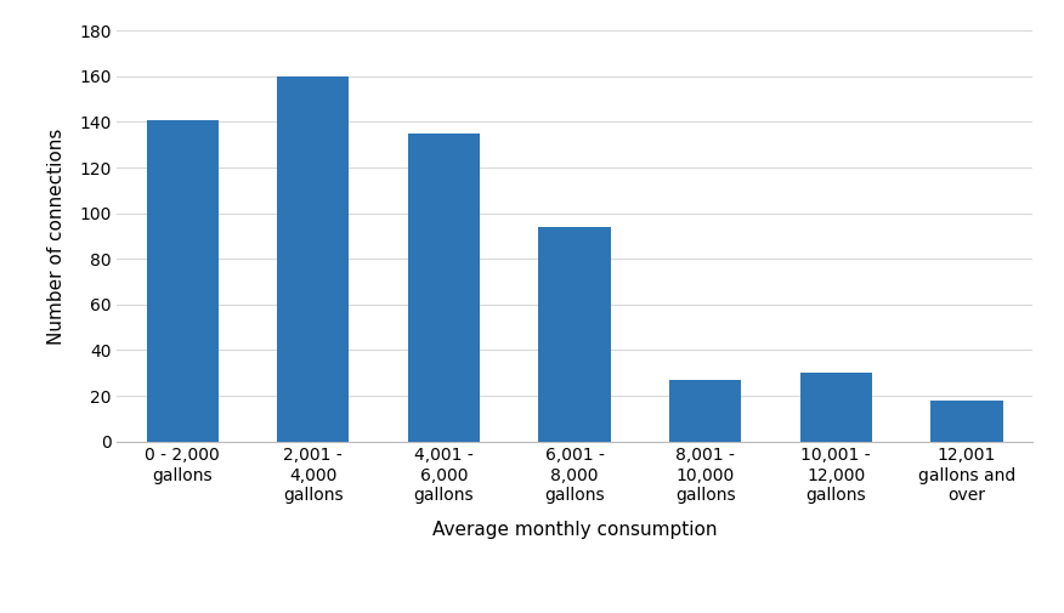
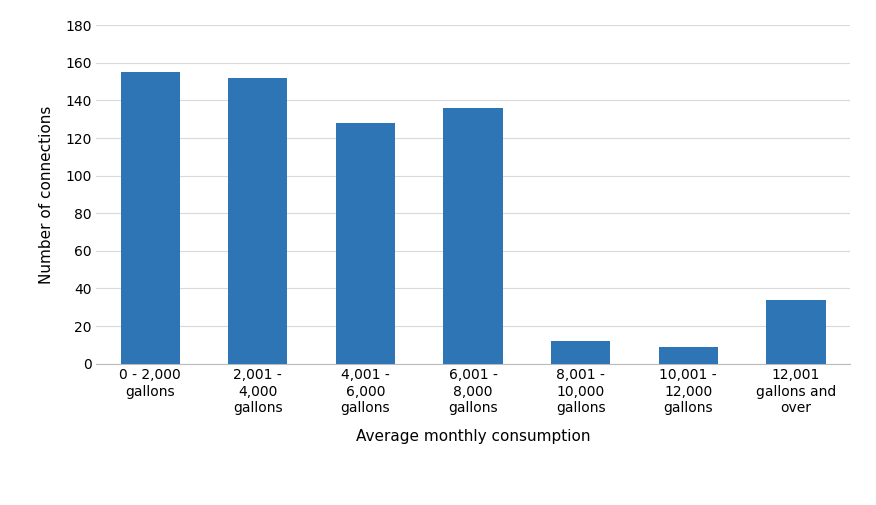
0 - 2,000 gallons: 141 -> 155
2,001 - 4,000 gallons: 160 -> 152
4,001 - 6,000 gallons: 135 -> 128
6,001 - 8,000 gallons: 94 -> 136
8,001 - 10,000 gallons: 27 -> 12
10,001 - 12,000 gallons: 30 -> 9
12,001 gallons and over: 18 -> 34
